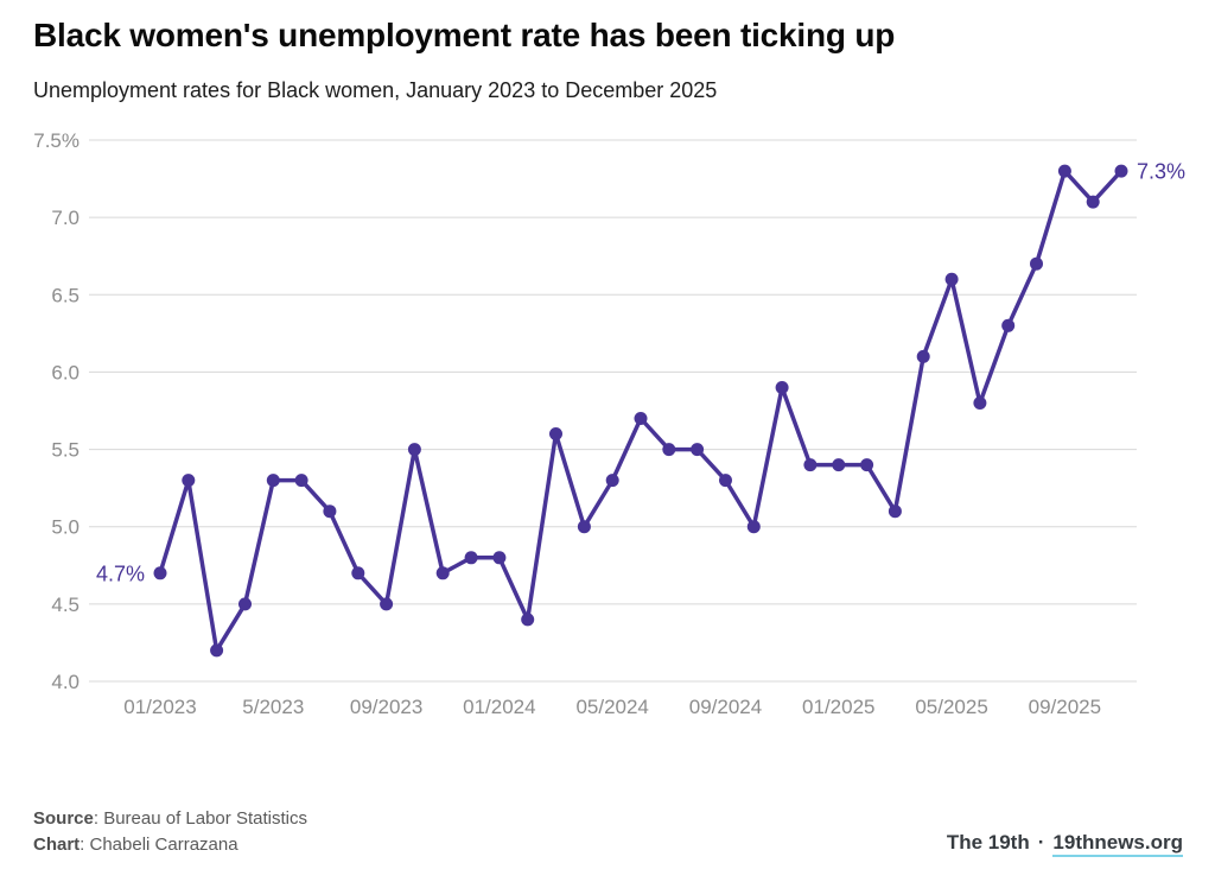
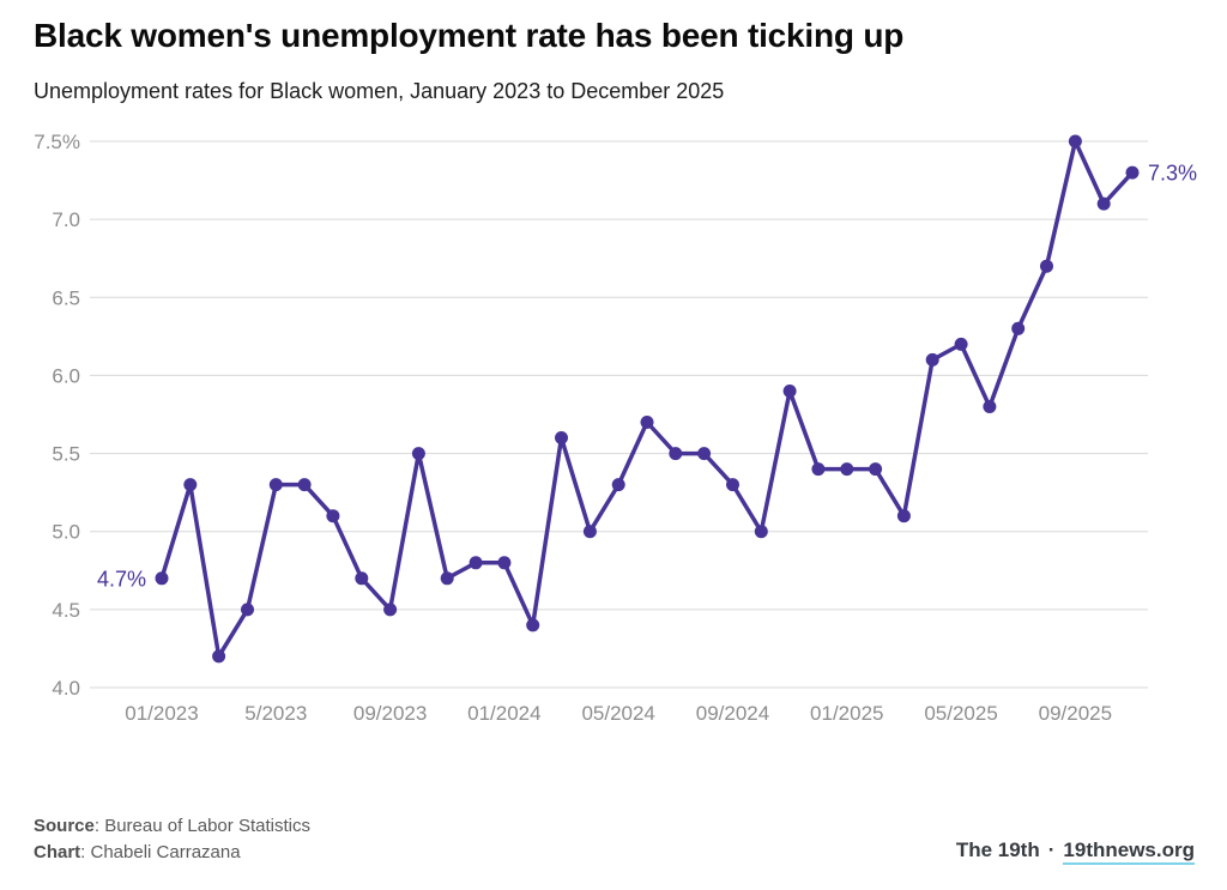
05/2025: 6.6% -> 6.2%
09/2025: 7.3% -> 7.5%
